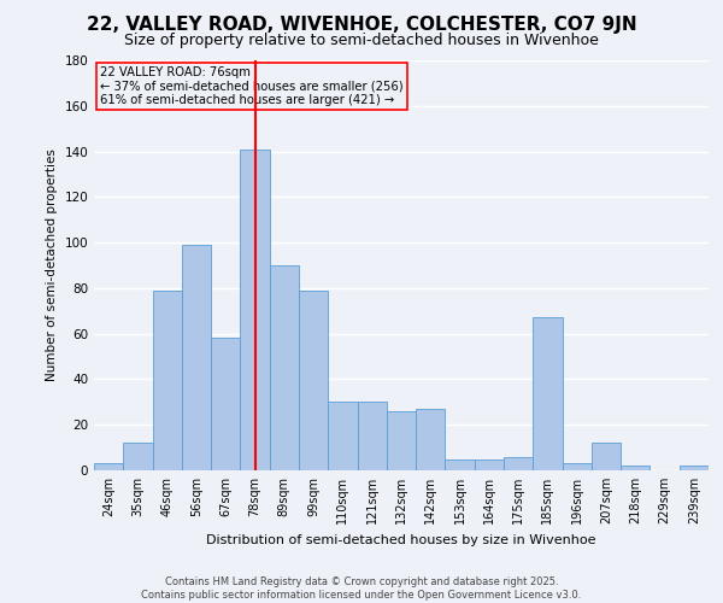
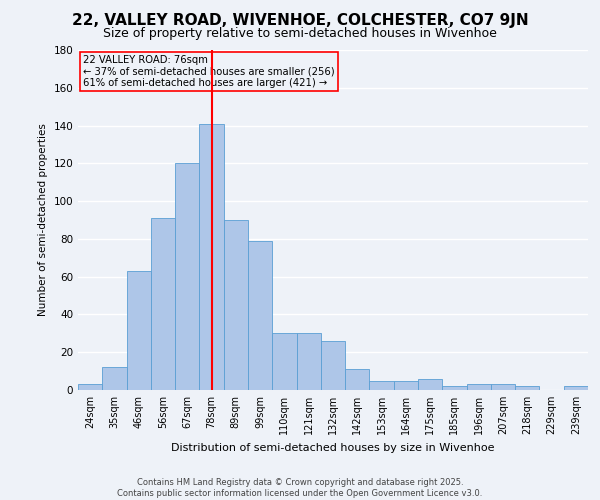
46sqm: 79 -> 63
56sqm: 99 -> 91
67sqm: 58 -> 120
142sqm: 27 -> 11
185sqm: 67 -> 2
207sqm: 12 -> 3
